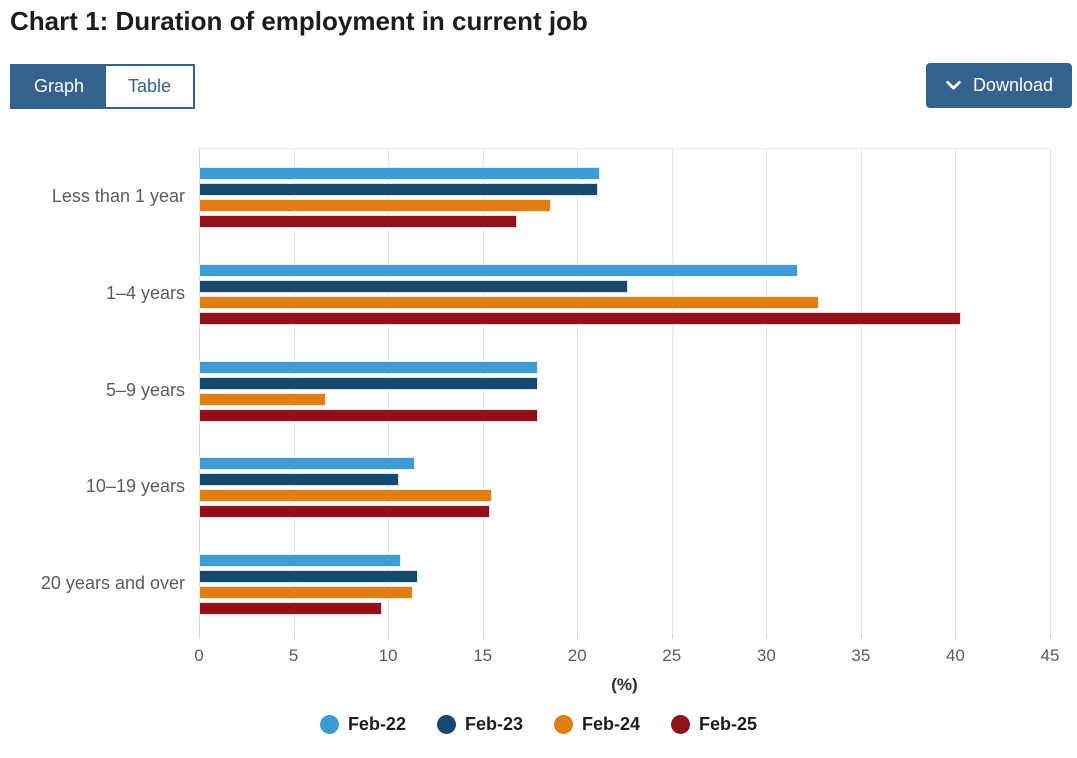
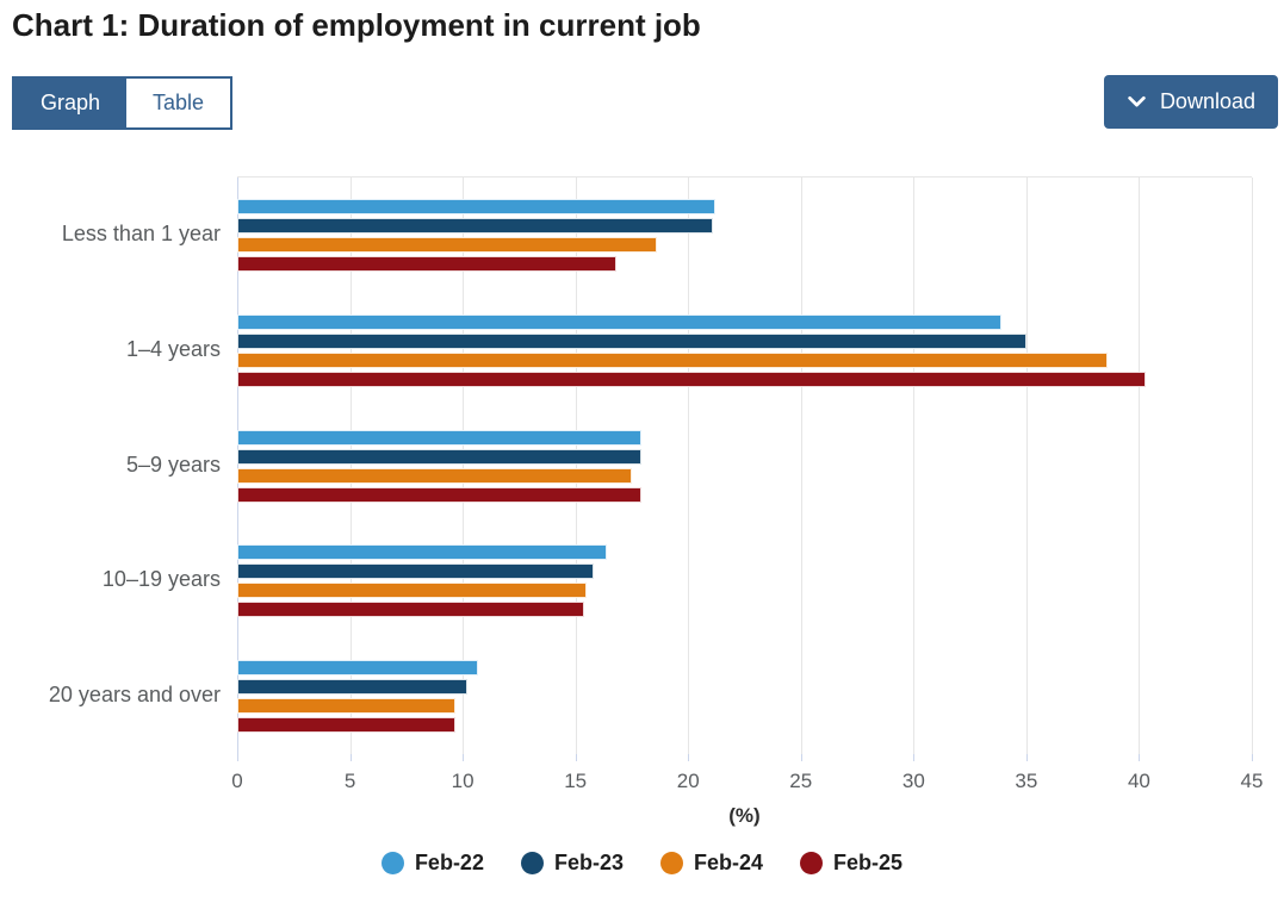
Feb-22/1–4 years: 31.7 -> 33.9
Feb-23/1–4 years: 22.7 -> 35.0
Feb-24/1–4 years: 32.8 -> 38.6
Feb-24/5–9 years: 6.7 -> 17.5
Feb-22/10–19 years: 11.4 -> 16.4
Feb-23/10–19 years: 10.6 -> 15.8
Feb-23/20 years and over: 11.6 -> 10.2
Feb-24/20 years and over: 11.3 -> 9.7
